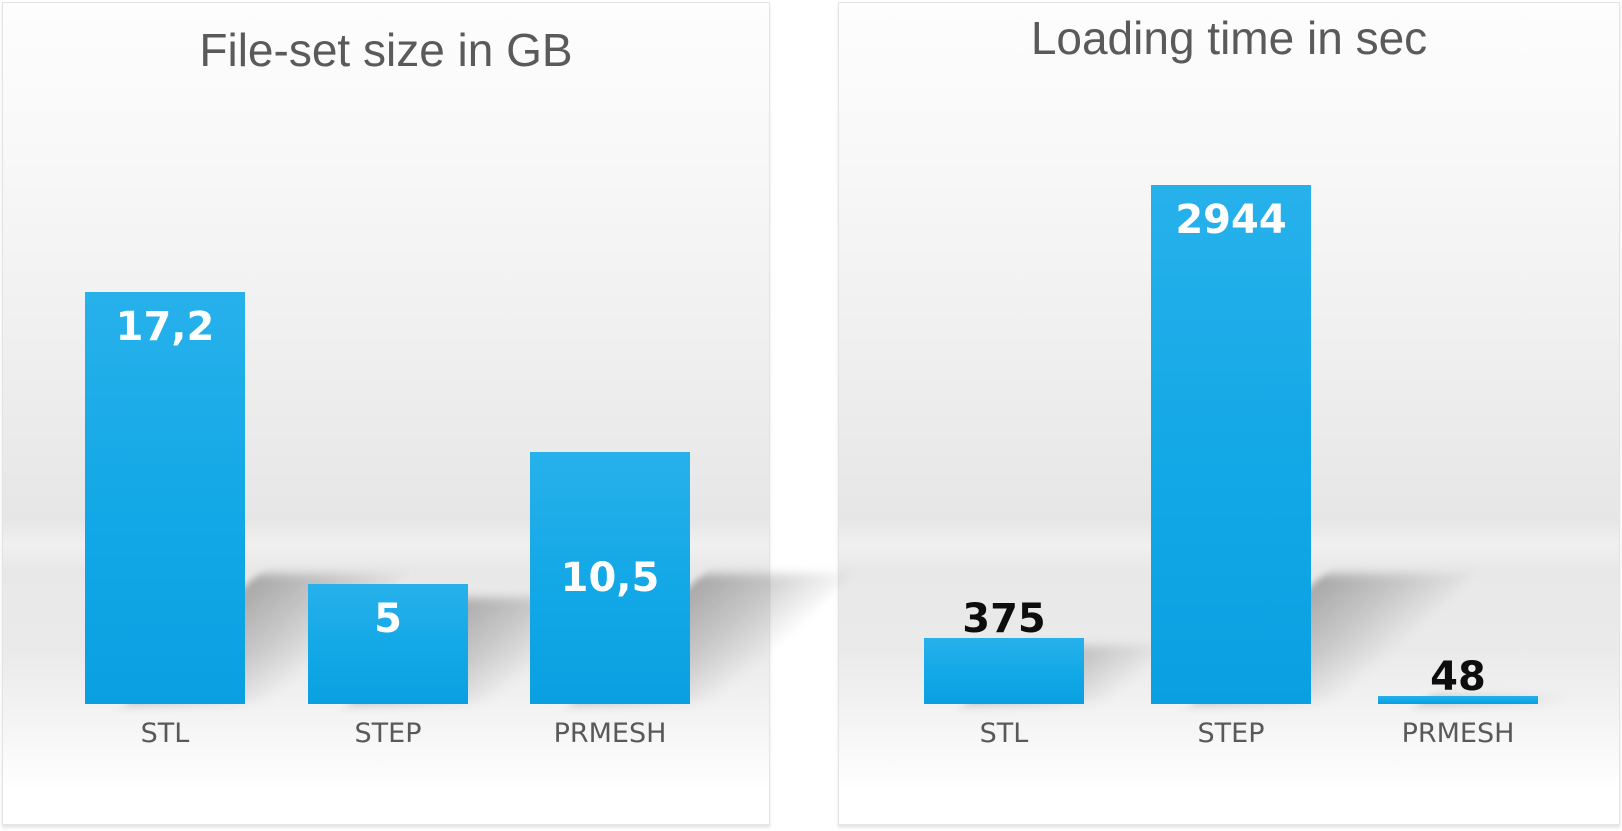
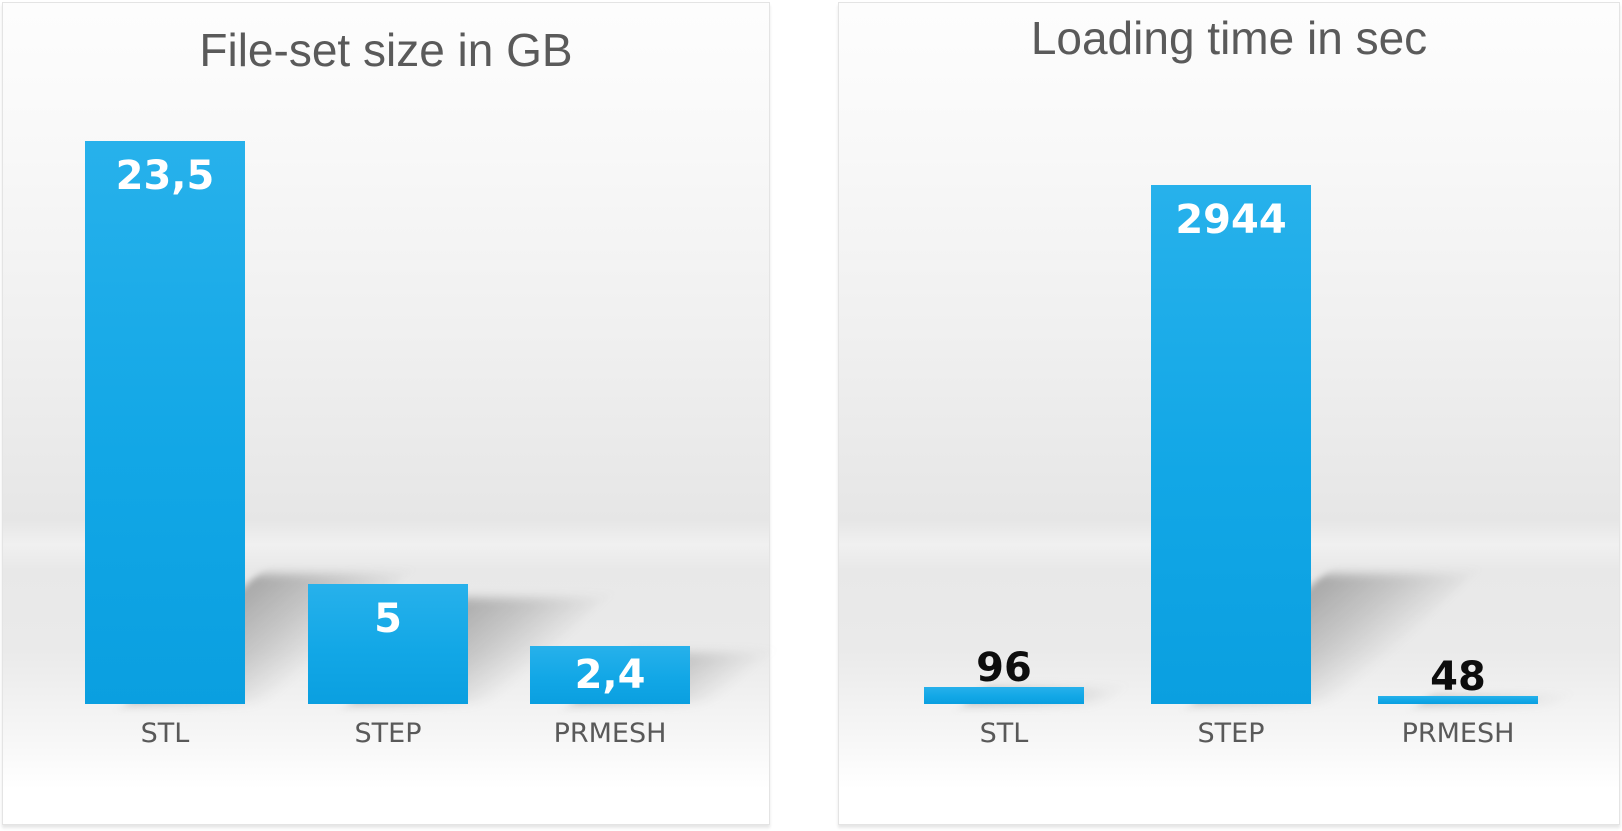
File-set size in GB/STL: 17,2 -> 23,5
File-set size in GB/PRMESH: 10,5 -> 2,4
Loading time in sec/STL: 375 -> 96
